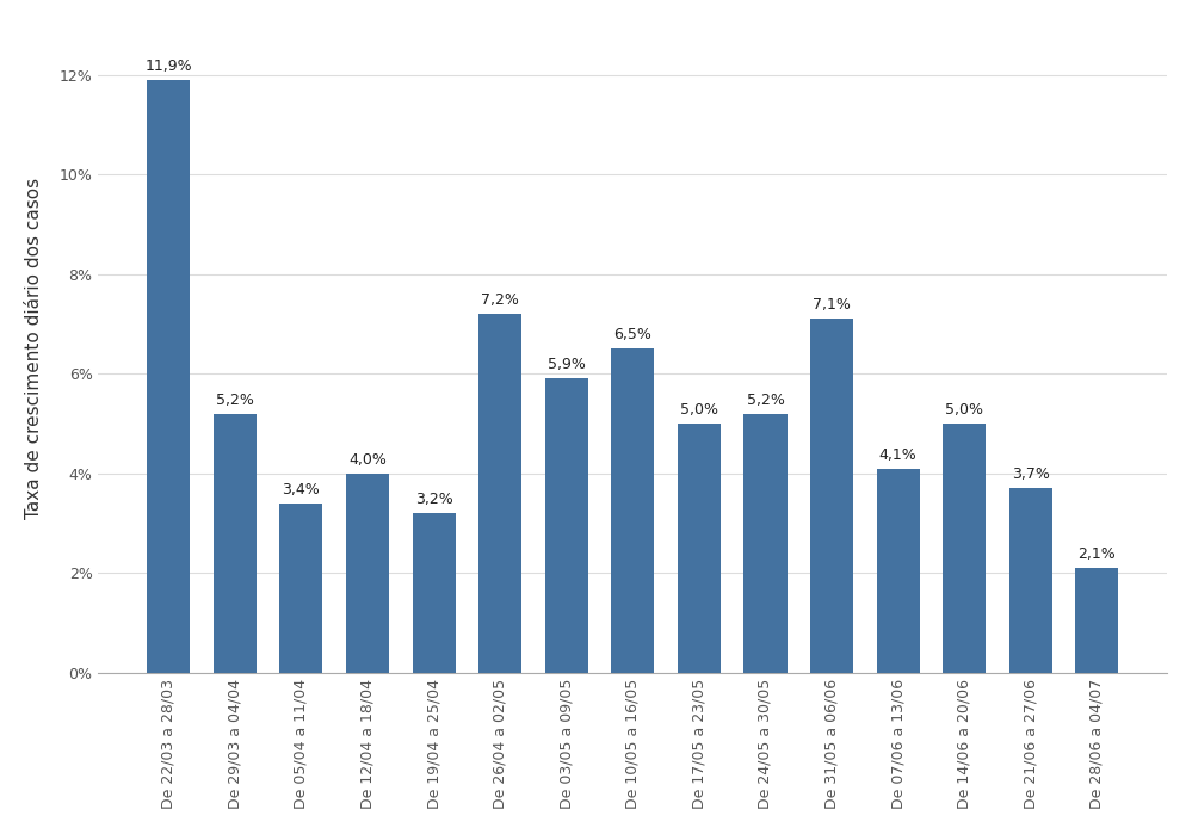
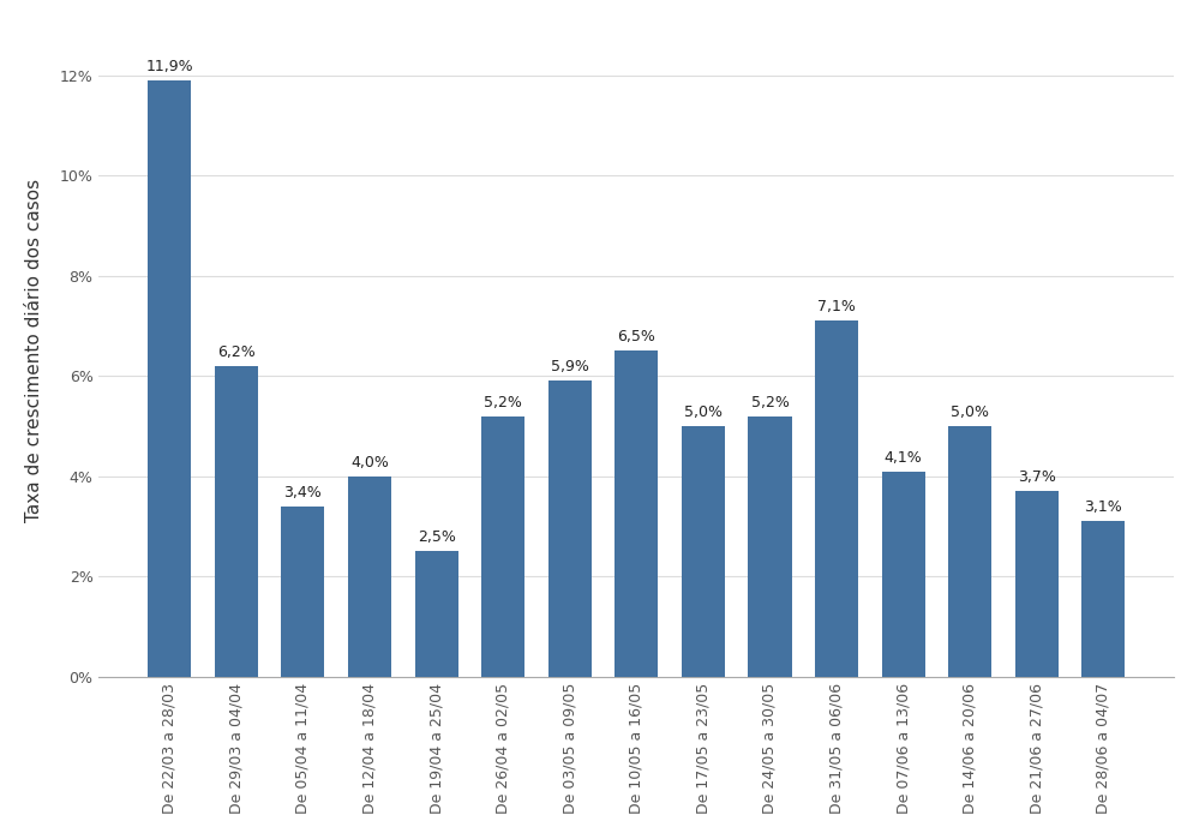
De 29/03 a 04/04: 5,2% -> 6,2%
De 19/04 a 25/04: 3,2% -> 2,5%
De 26/04 a 02/05: 7,2% -> 5,2%
De 28/06 a 04/07: 2,1% -> 3,1%
